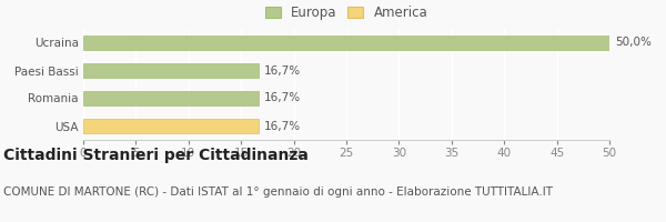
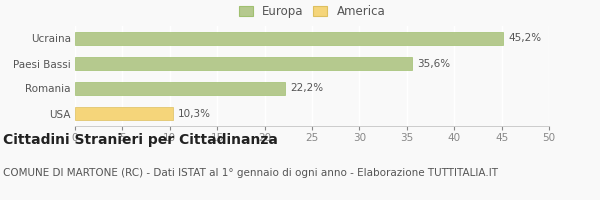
Ucraina: 50,0% -> 45,2%
Paesi Bassi: 16,7% -> 35,6%
Romania: 16,7% -> 22,2%
USA: 16,7% -> 10,3%
